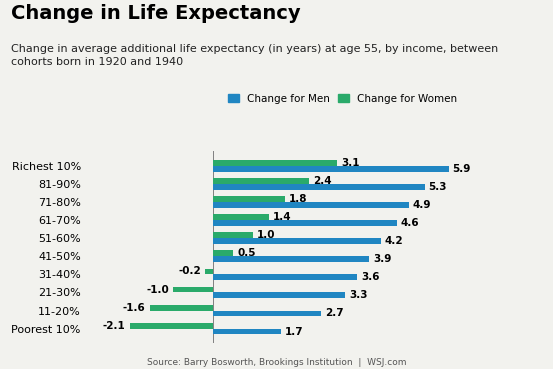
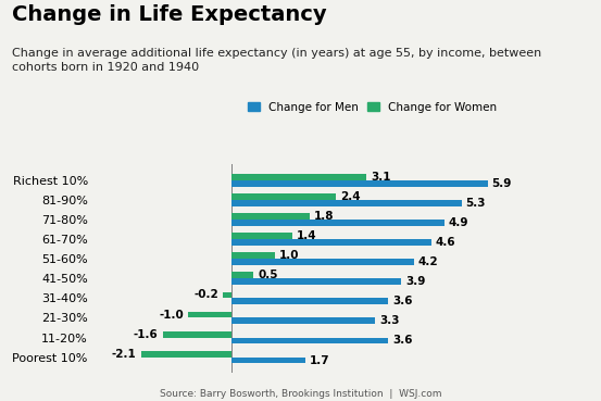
Change for Men/11-20%: 2.7 -> 3.6
